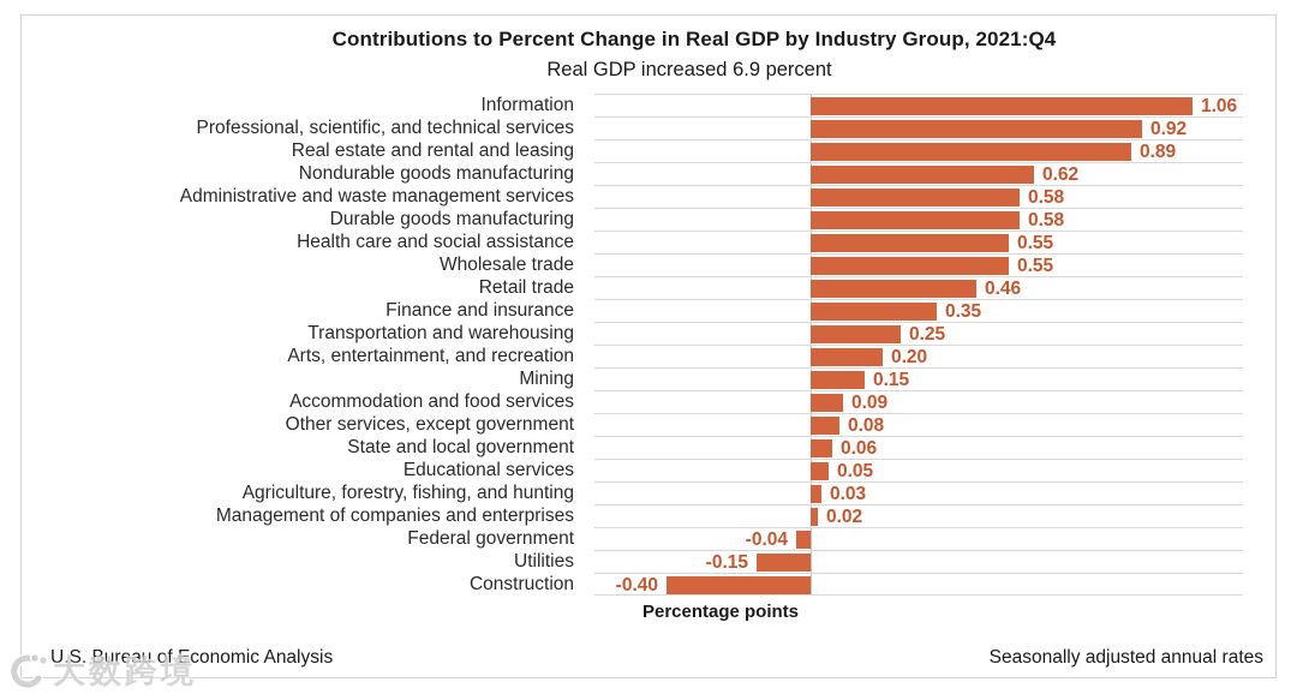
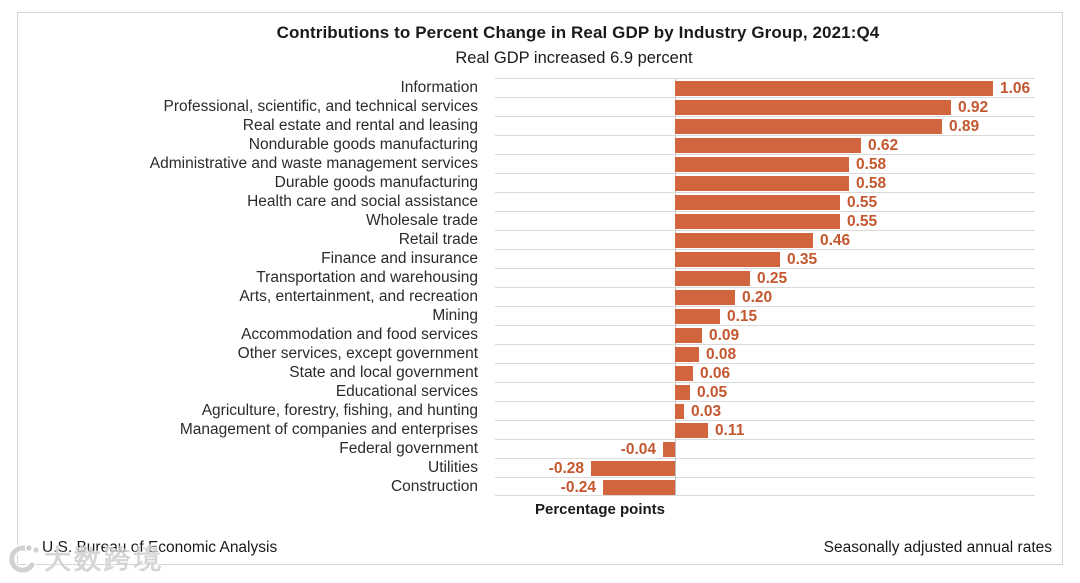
Management of companies and enterprises: 0.02 -> 0.11
Utilities: -0.15 -> -0.28
Construction: -0.40 -> -0.24
